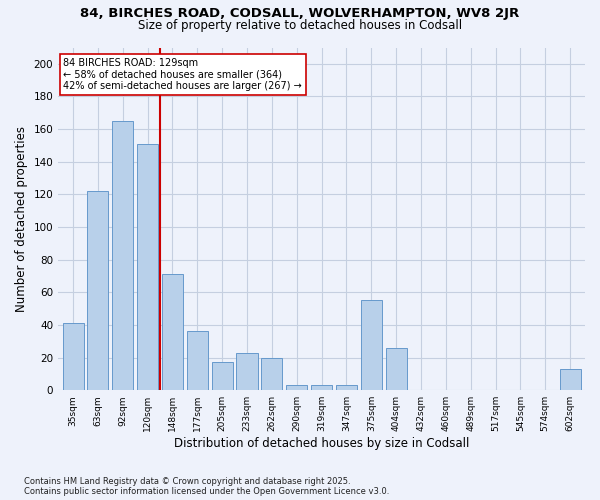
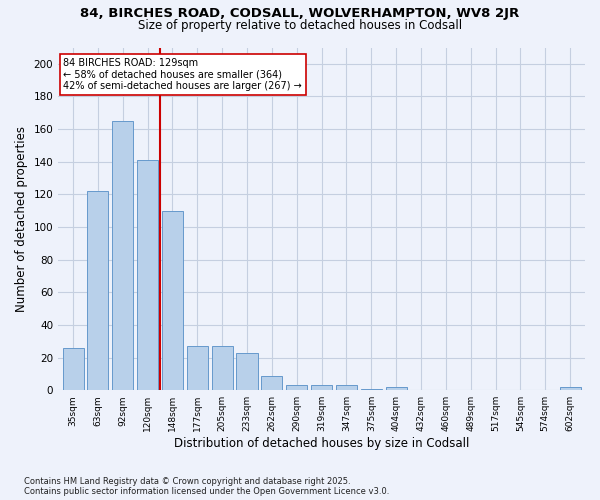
35sqm: 41 -> 26
120sqm: 151 -> 141
148sqm: 71 -> 110
177sqm: 36 -> 27
205sqm: 17 -> 27
262sqm: 20 -> 9
375sqm: 55 -> 1
404sqm: 26 -> 2
602sqm: 13 -> 2
